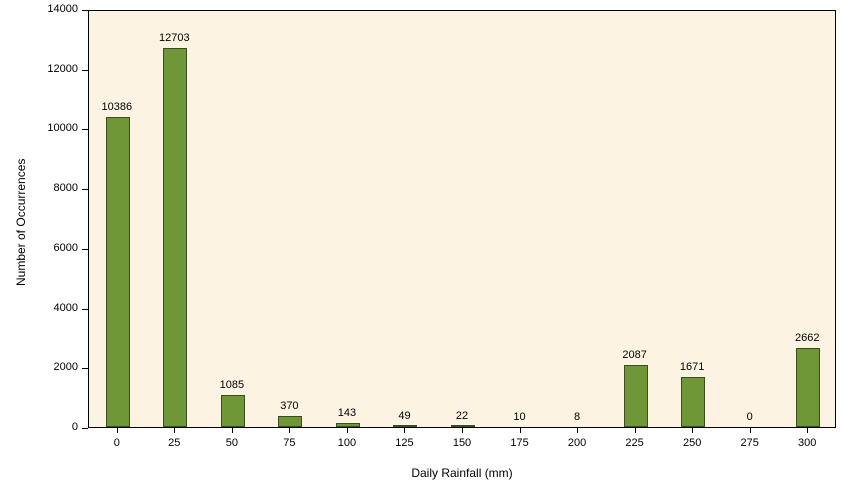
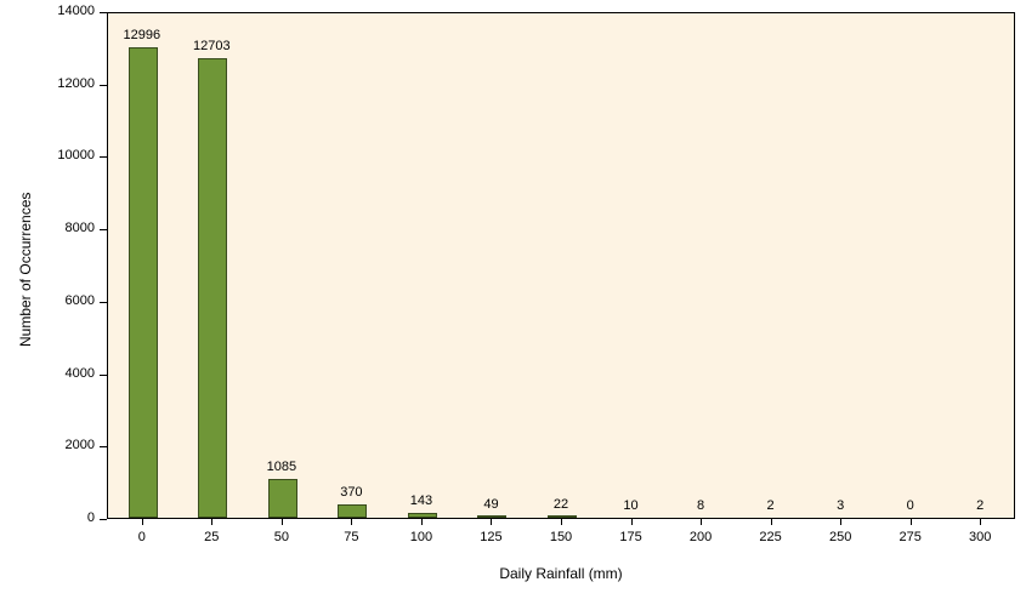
0: 10386 -> 12996
225: 2087 -> 2
250: 1671 -> 3
300: 2662 -> 2
